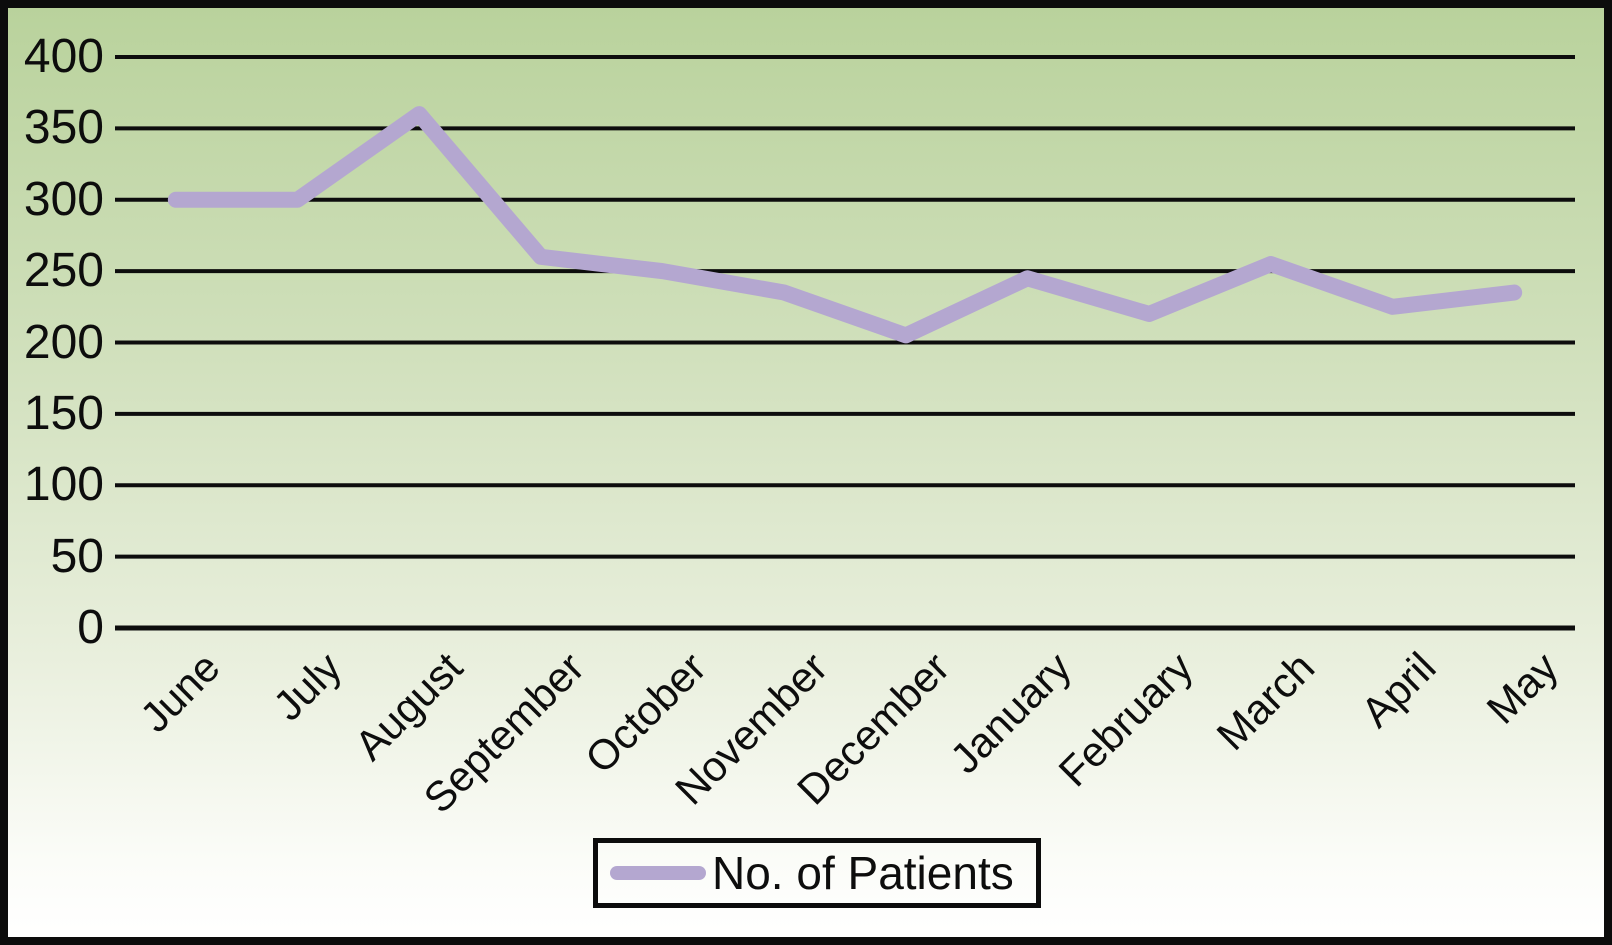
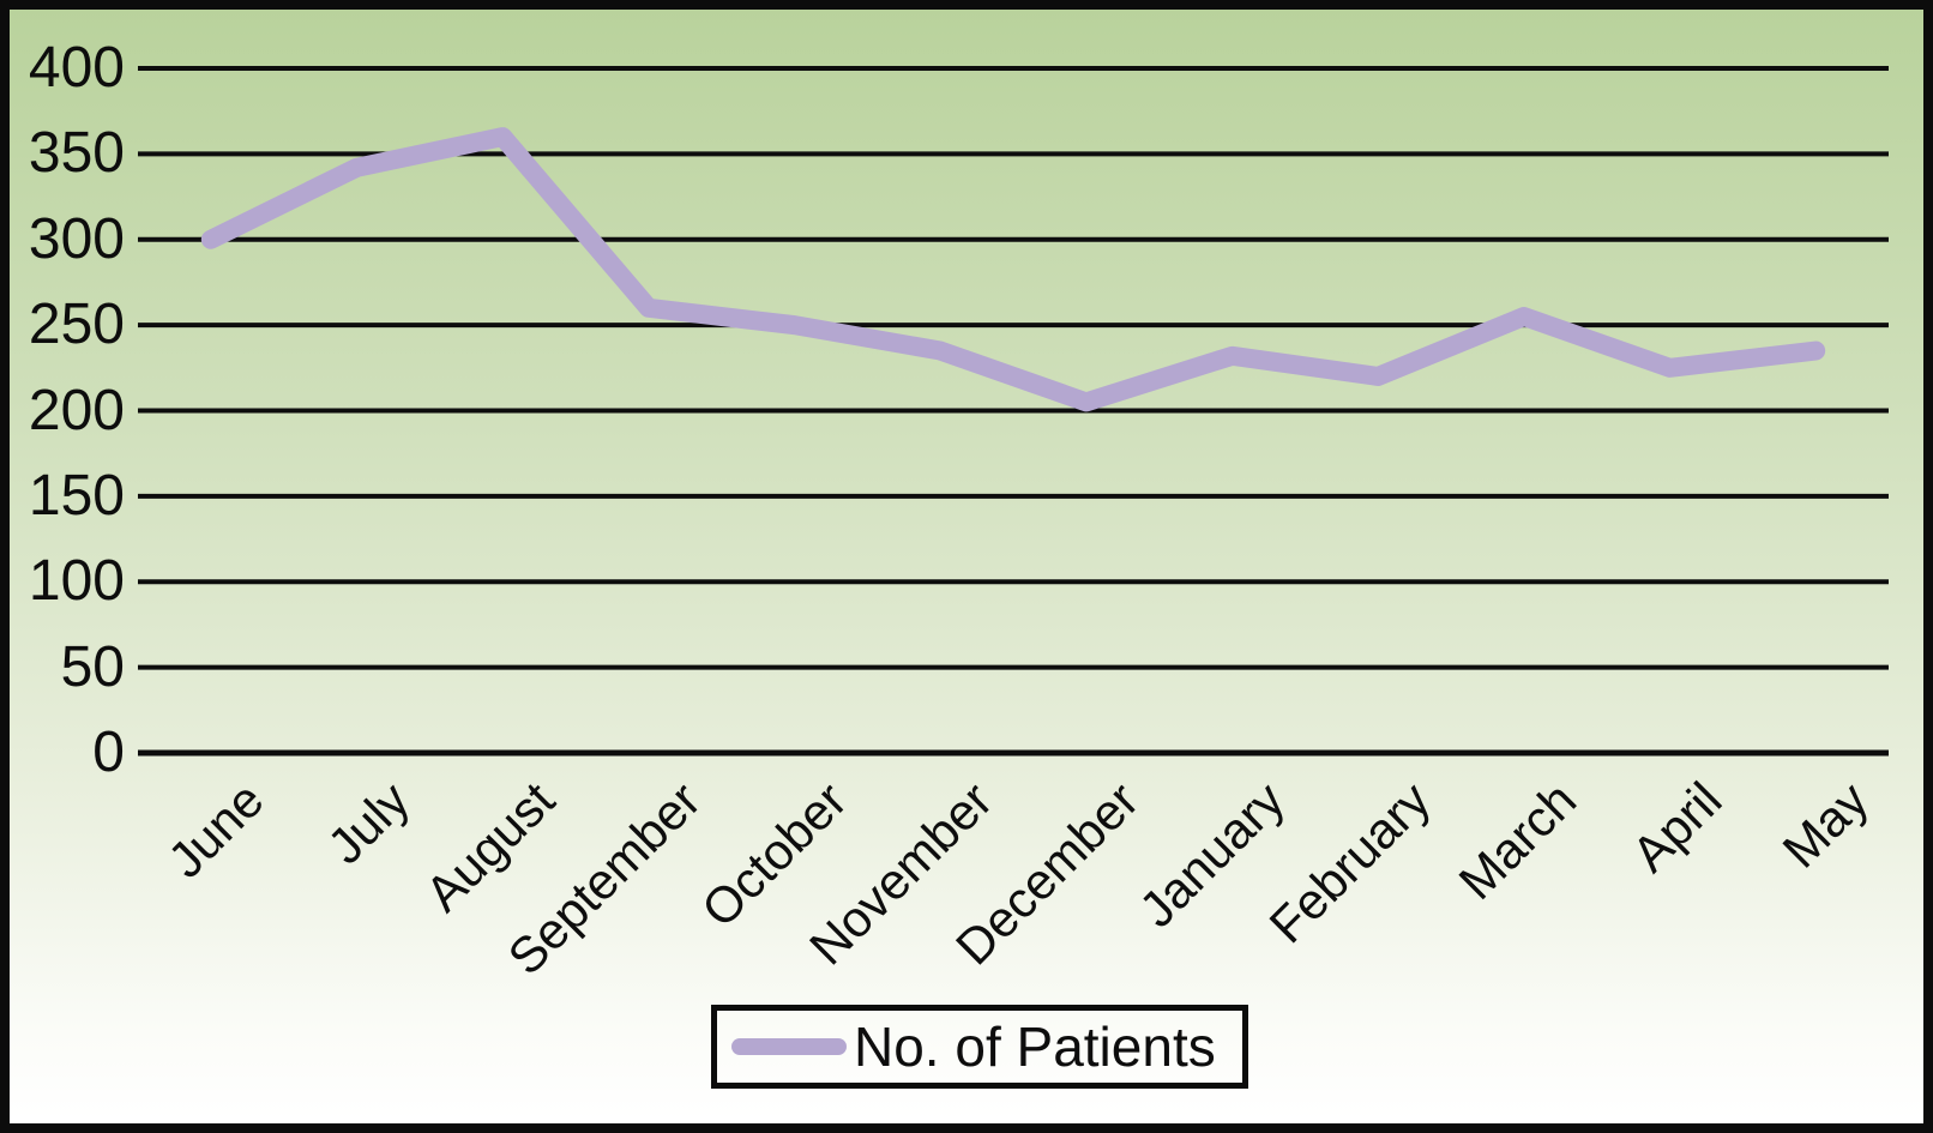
July: 300 -> 342
January: 245 -> 232
